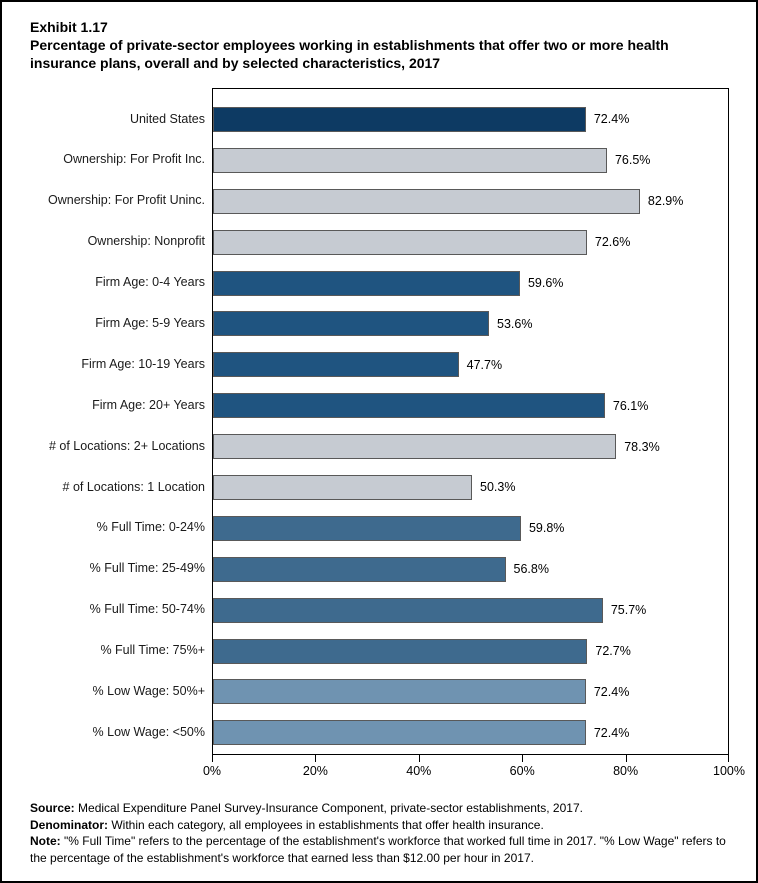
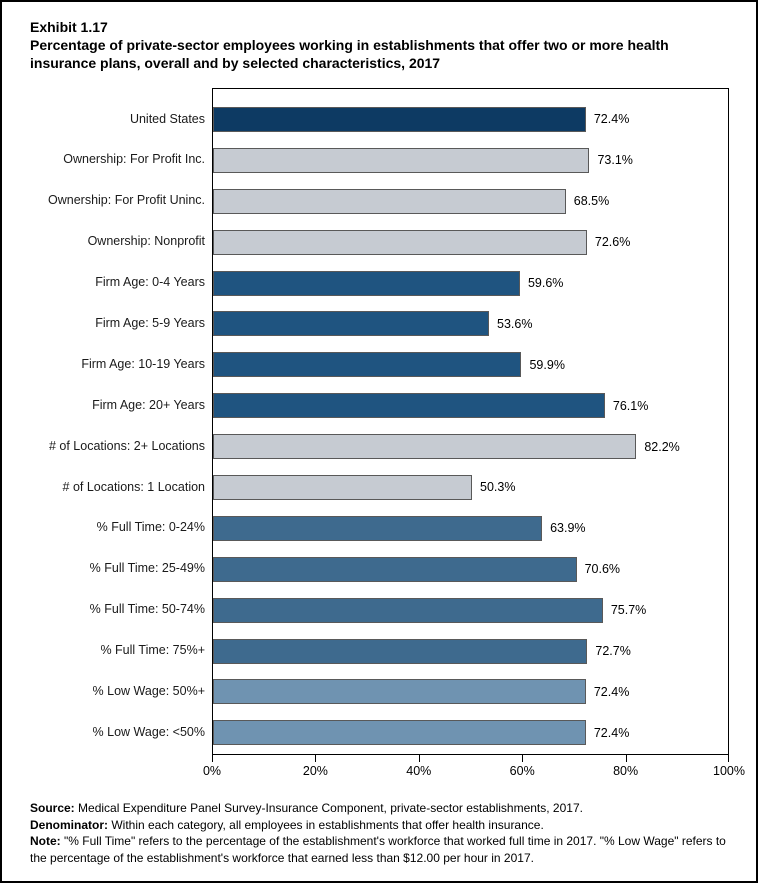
Ownership: For Profit Inc.: 76.5% -> 73.1%
Ownership: For Profit Uninc.: 82.9% -> 68.5%
Firm Age: 10-19 Years: 47.7% -> 59.9%
# of Locations: 2+ Locations: 78.3% -> 82.2%
% Full Time: 0-24%: 59.8% -> 63.9%
% Full Time: 25-49%: 56.8% -> 70.6%
